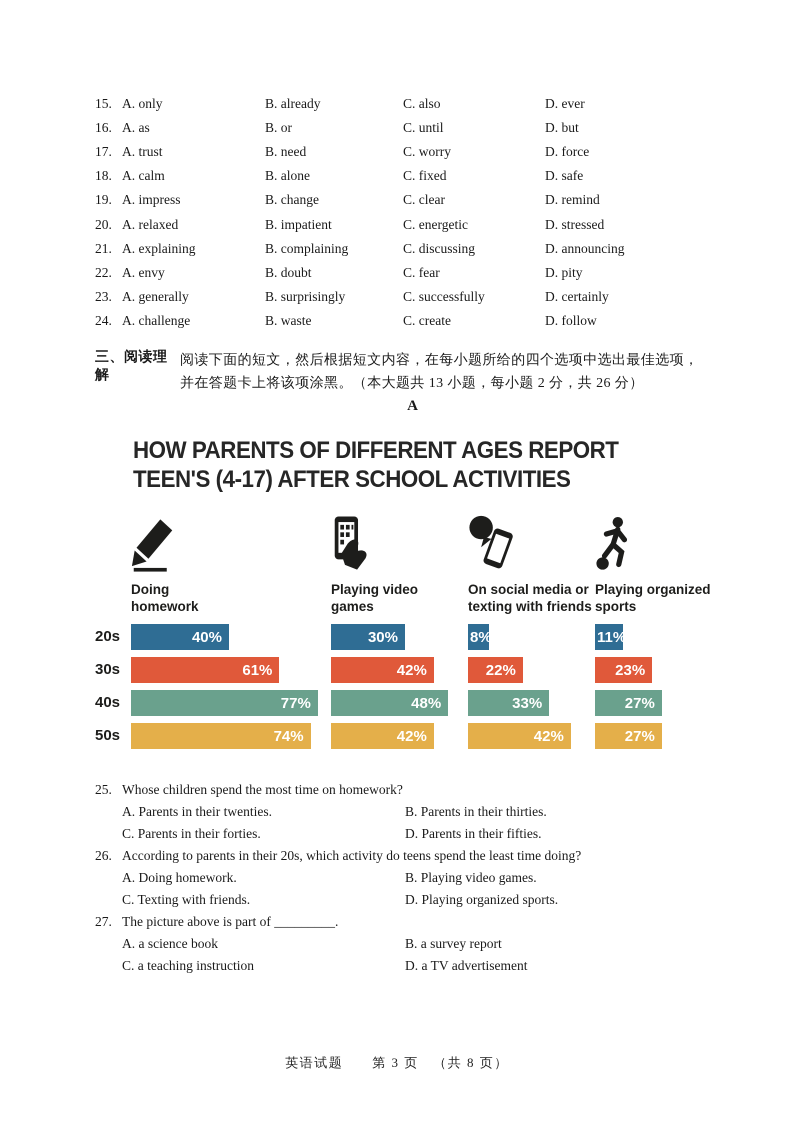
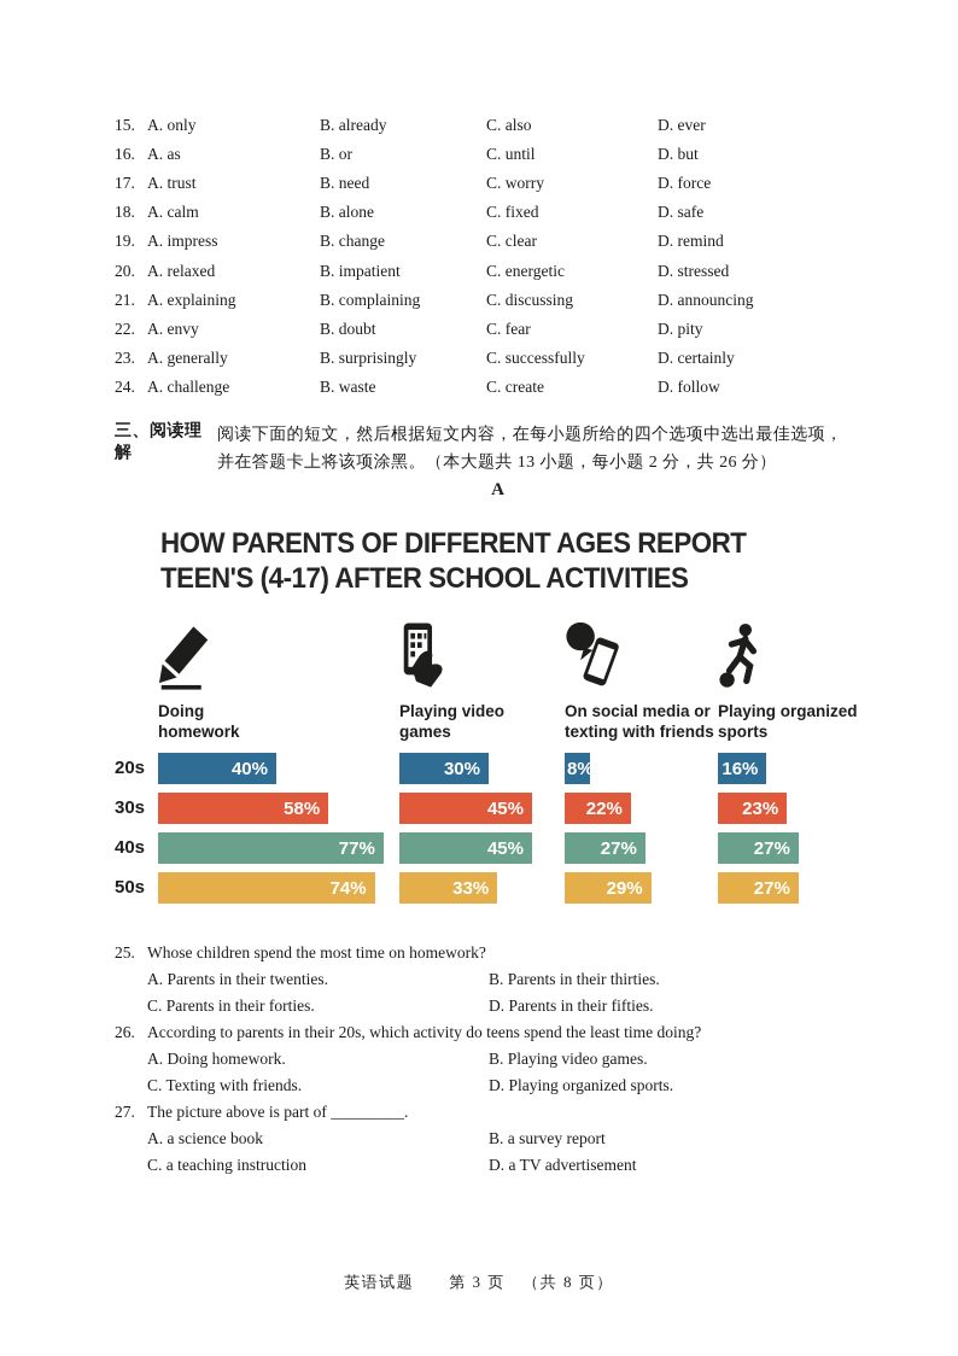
30s/Doing homework: 61% -> 58%
30s/Playing video games: 42% -> 45%
40s/Playing video games: 48% -> 45%
50s/Playing video games: 42% -> 33%
40s/On social media or texting with friends: 33% -> 27%
50s/On social media or texting with friends: 42% -> 29%
20s/Playing organized sports: 11% -> 16%
